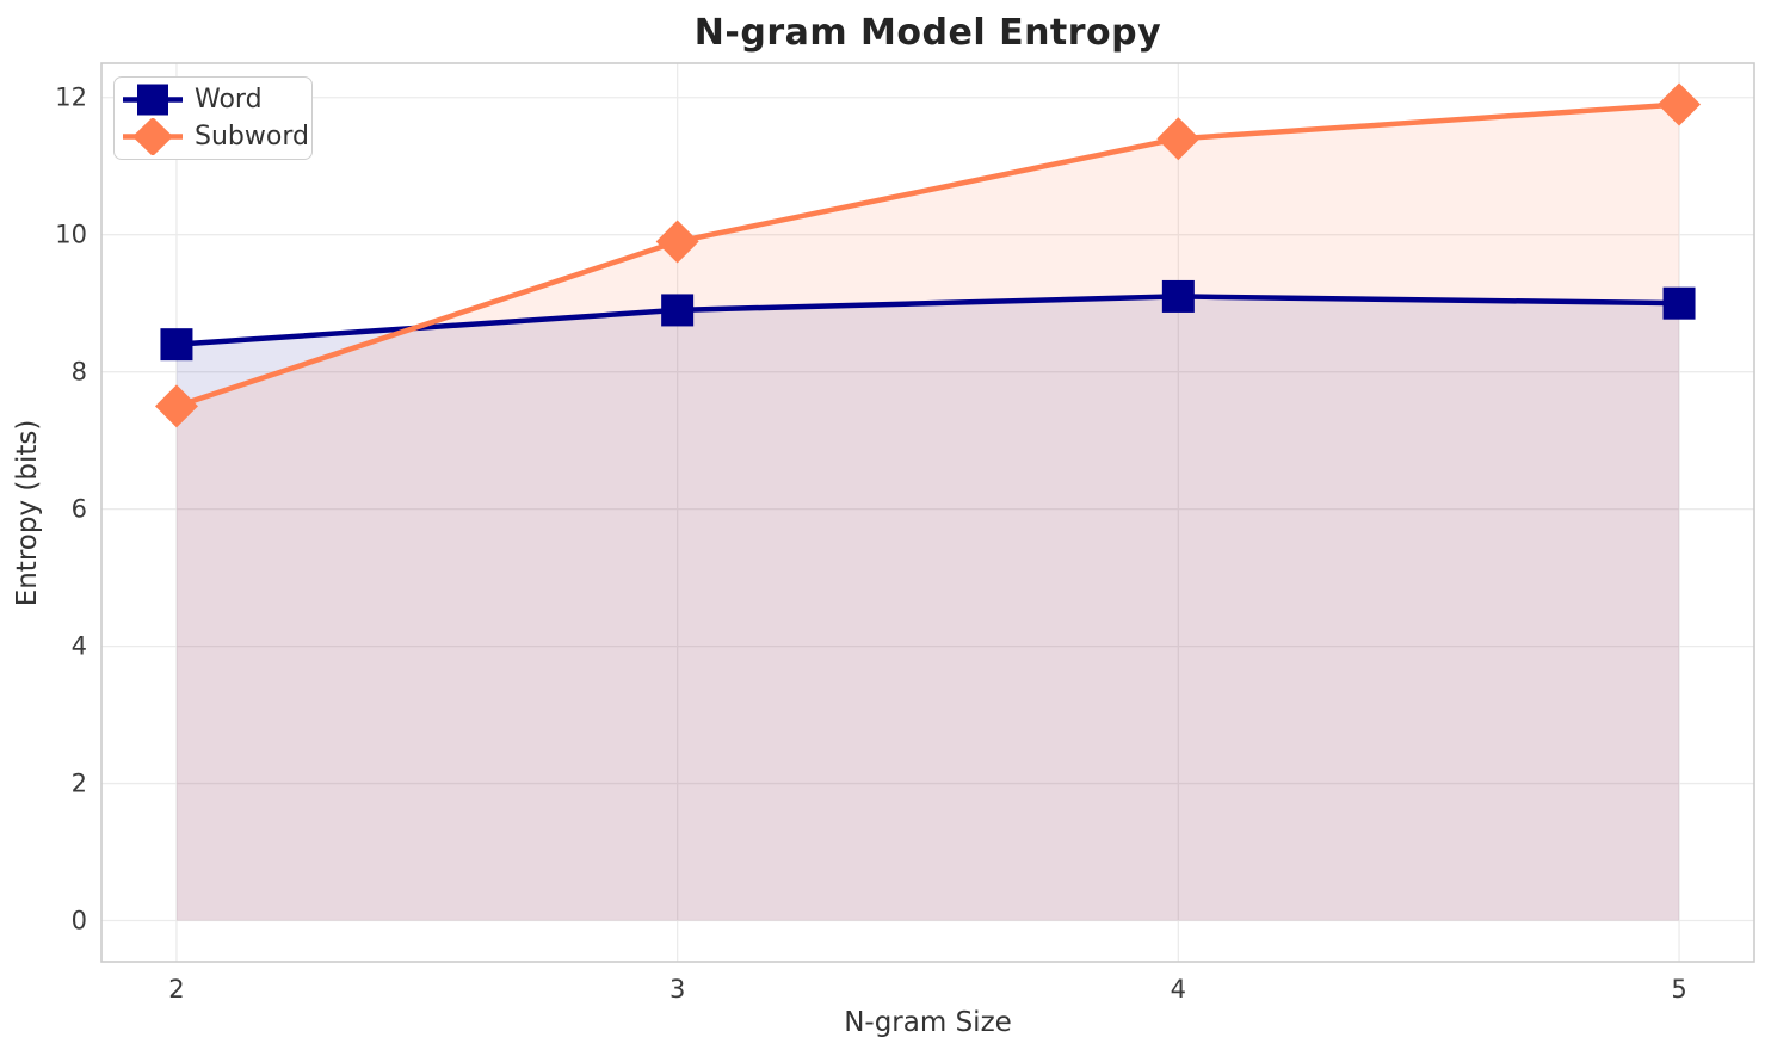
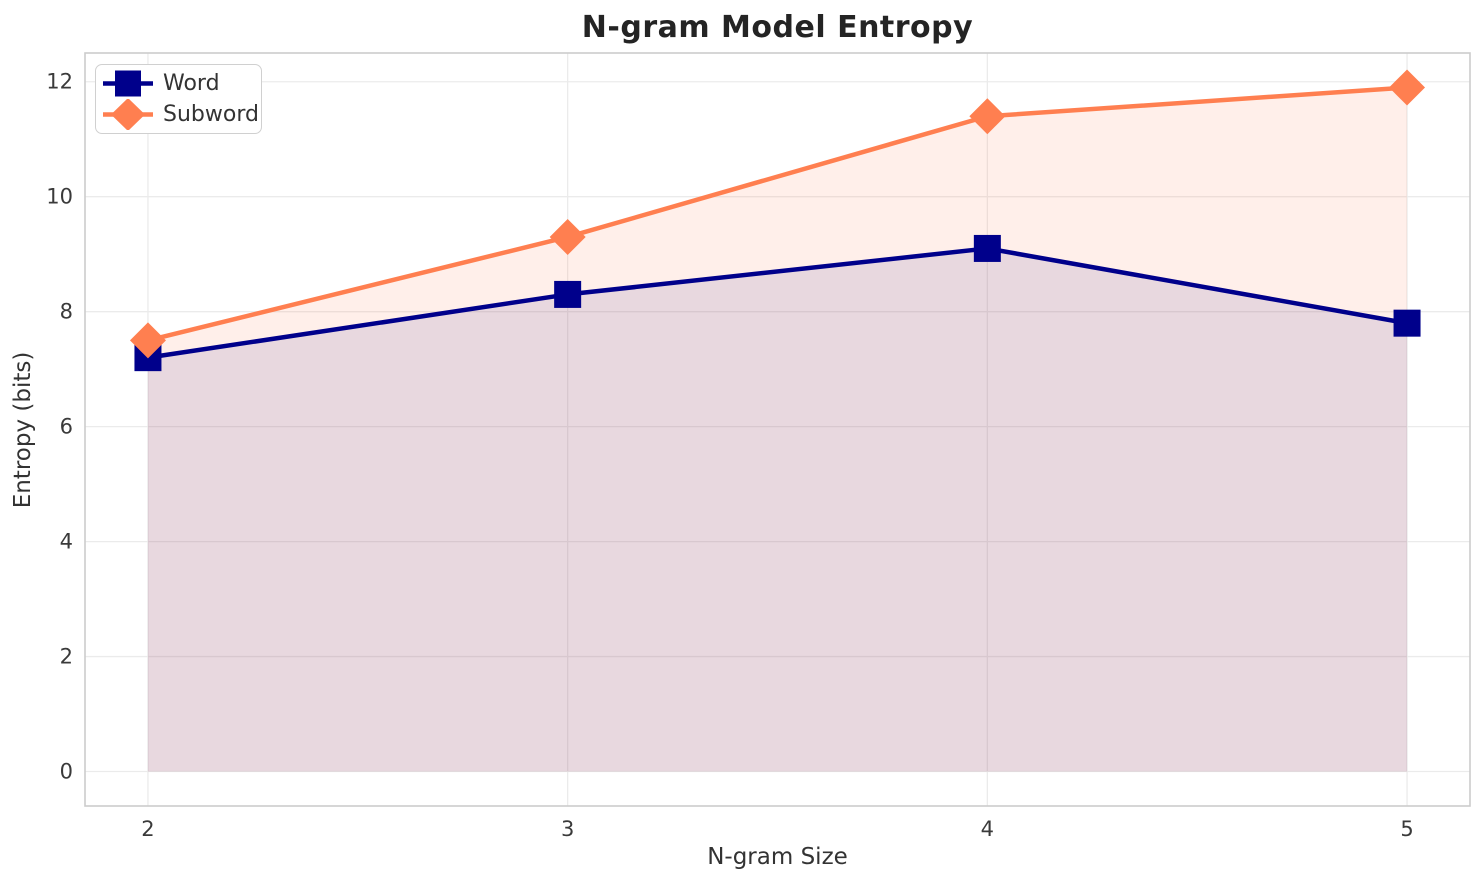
Word/2: 8.4 -> 7.2
Word/3: 8.9 -> 8.3
Subword/3: 9.9 -> 9.3
Word/5: 9.0 -> 7.8
